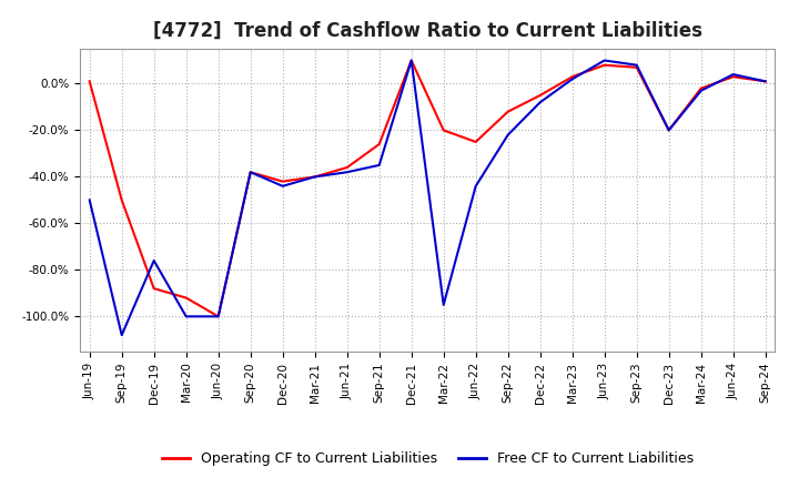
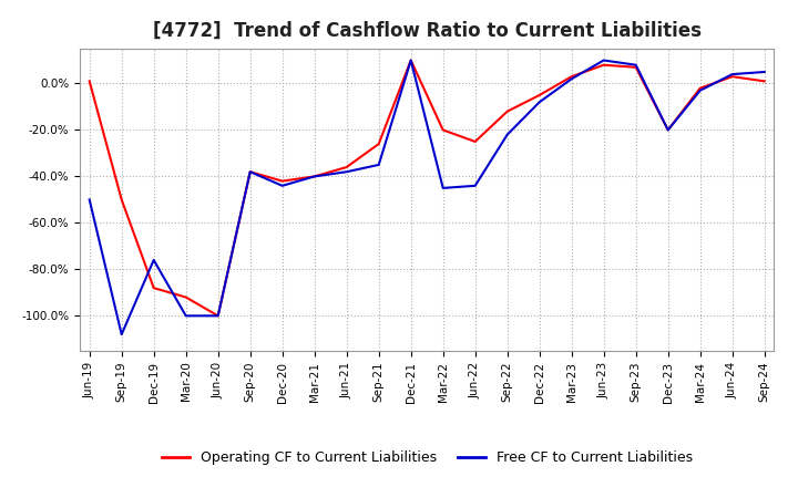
Free CF to Current Liabilities/Mar-22: -95% -> -45%
Free CF to Current Liabilities/Sep-24: 1% -> 5%
